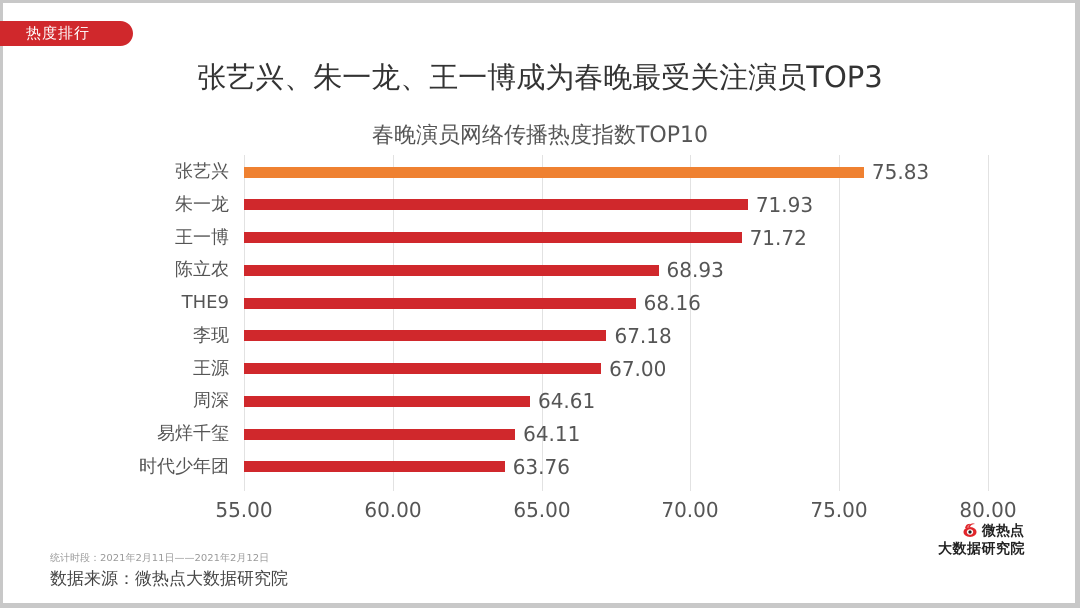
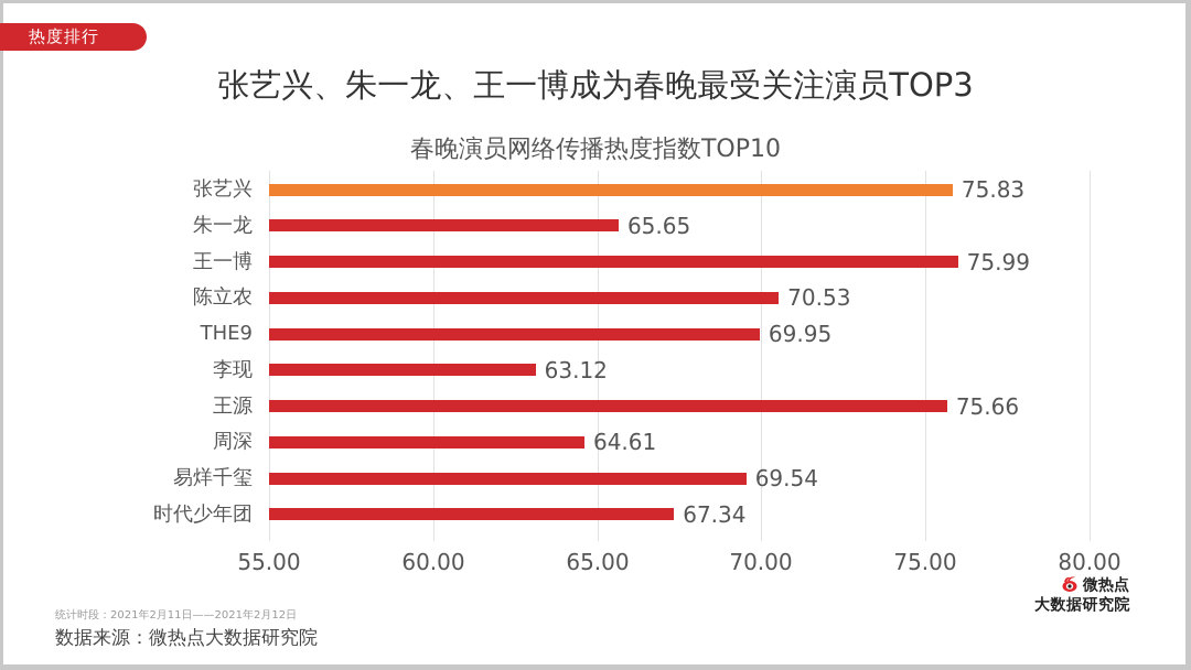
朱一龙: 71.93 -> 65.65
王一博: 71.72 -> 75.99
陈立农: 68.93 -> 70.53
THE9: 68.16 -> 69.95
李现: 67.18 -> 63.12
王源: 67.00 -> 75.66
易烊千玺: 64.11 -> 69.54
时代少年团: 63.76 -> 67.34
